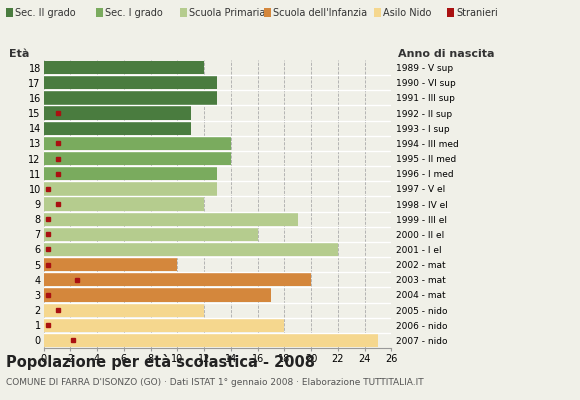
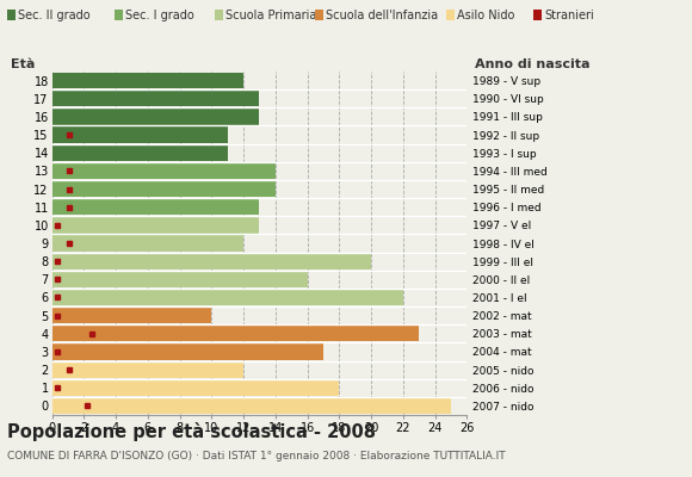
8: 19 -> 20
4: 20 -> 23
